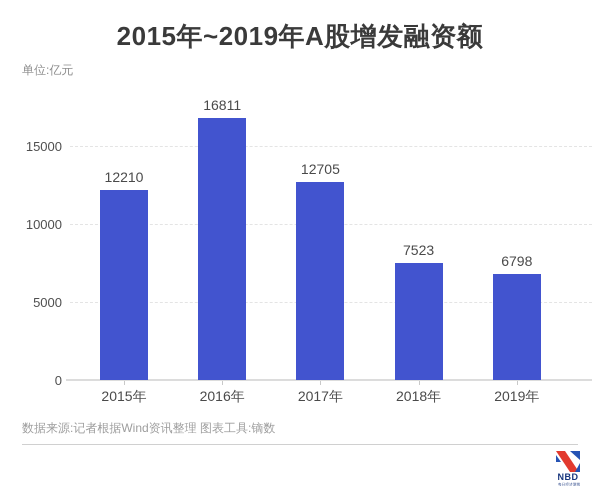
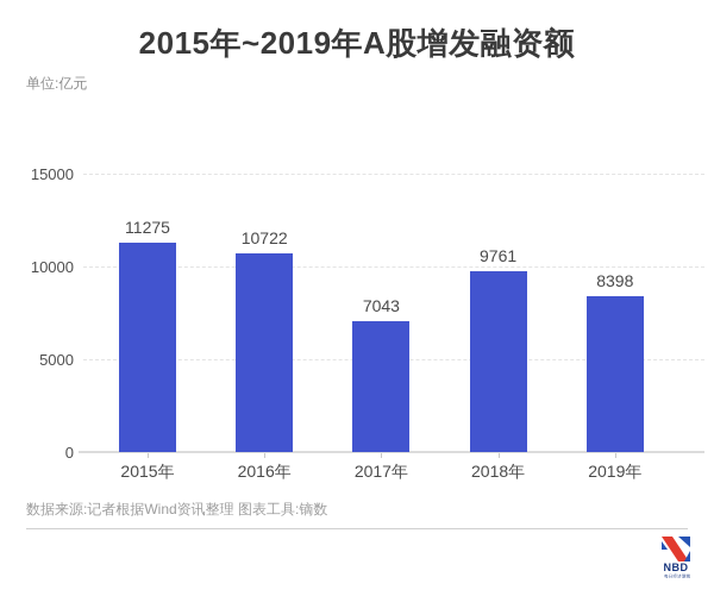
2015年: 12210 -> 11275
2016年: 16811 -> 10722
2017年: 12705 -> 7043
2018年: 7523 -> 9761
2019年: 6798 -> 8398
